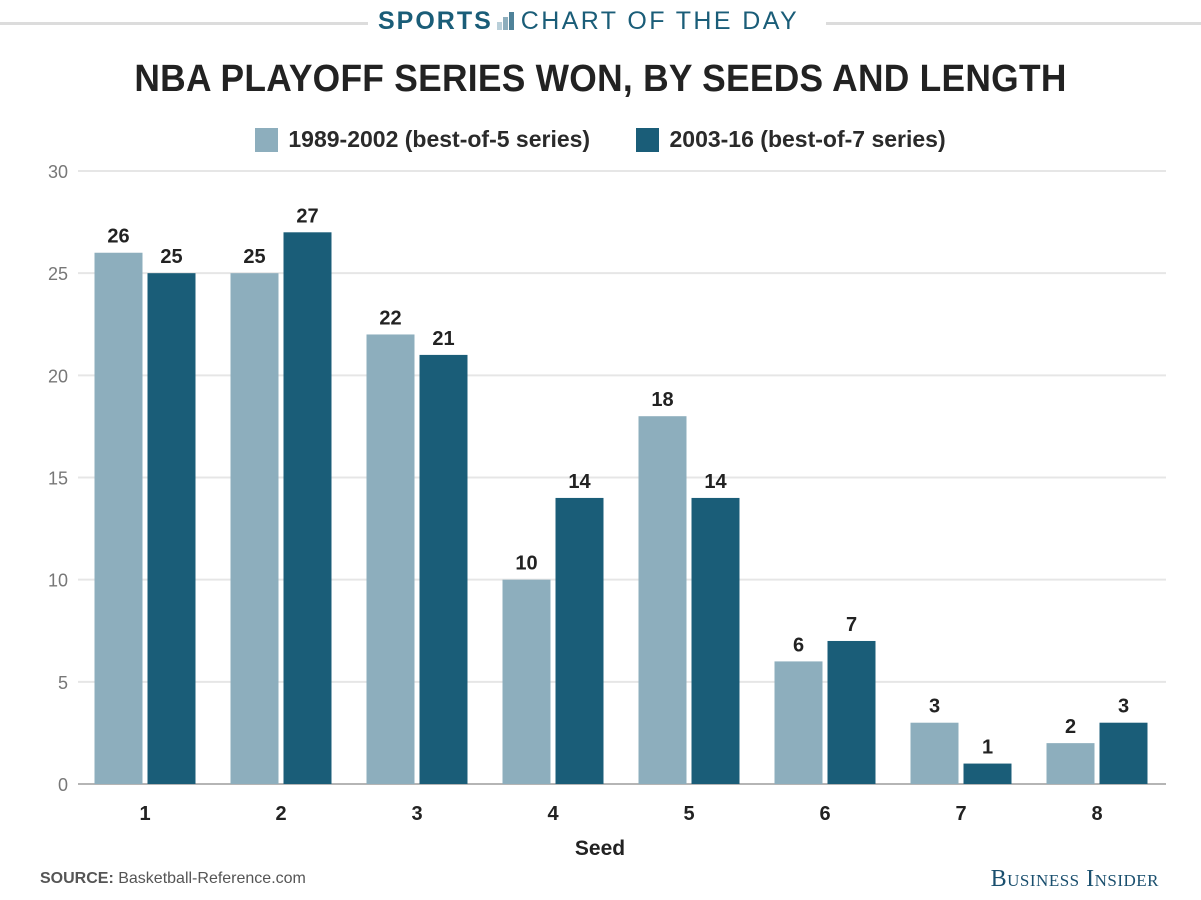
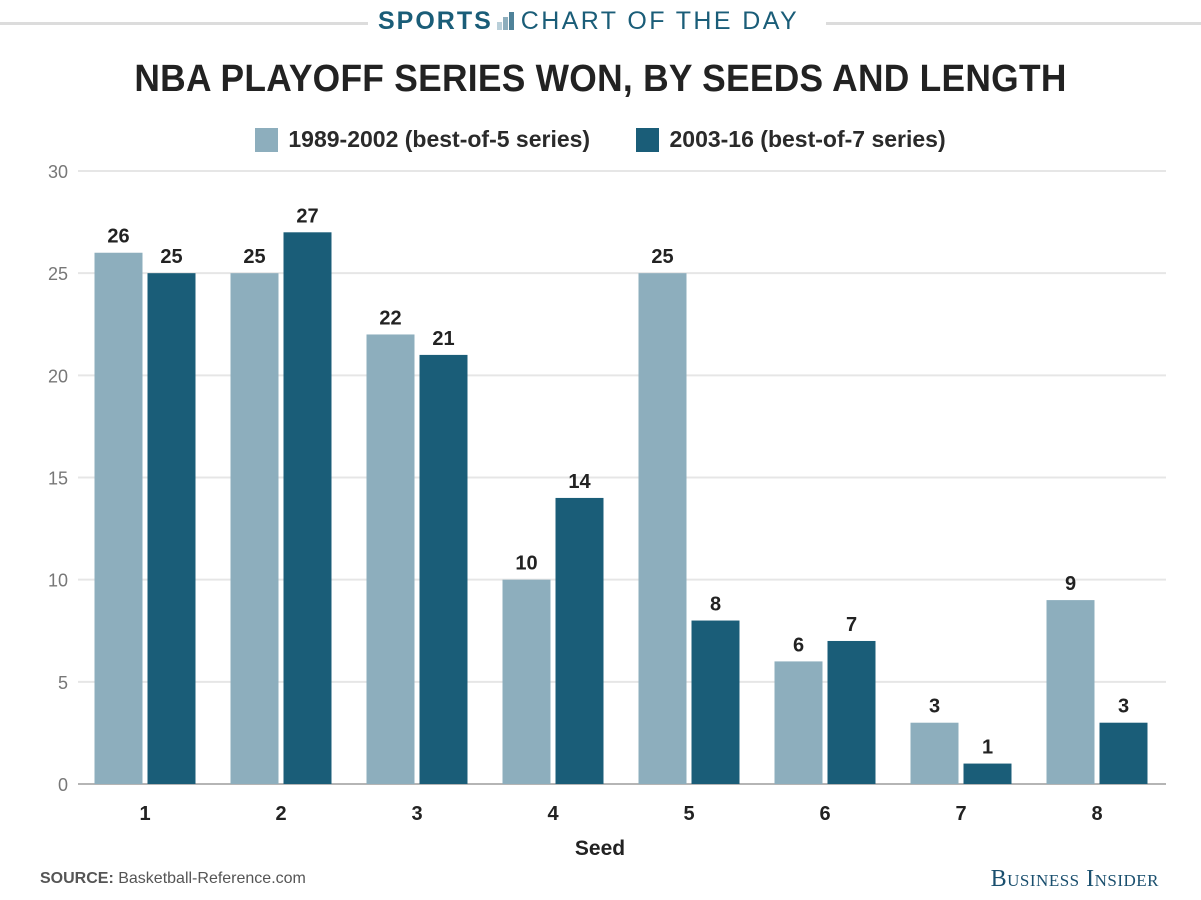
1989-2002 (best-of-5 series)/5: 18 -> 25
2003-16 (best-of-7 series)/5: 14 -> 8
1989-2002 (best-of-5 series)/8: 2 -> 9
